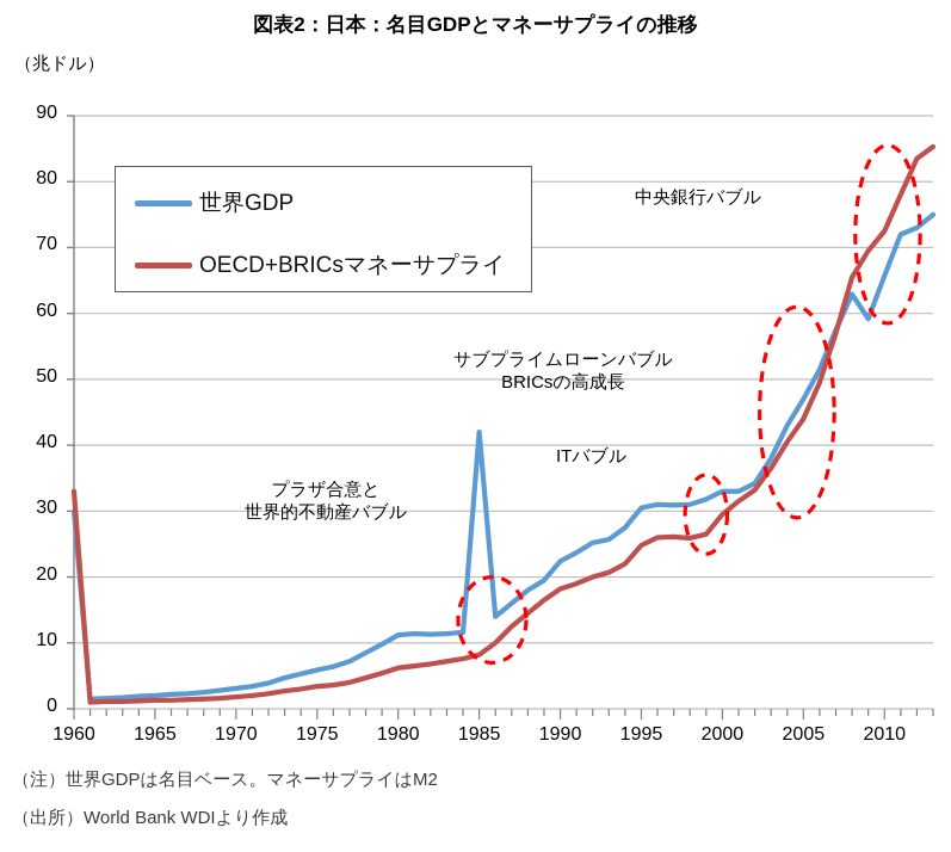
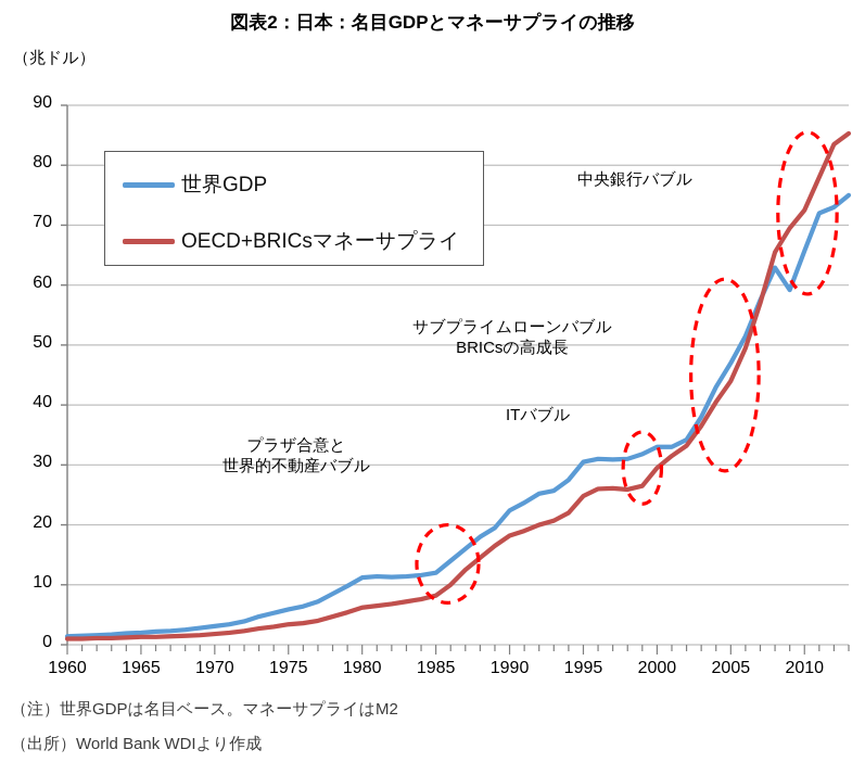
世界GDP/1960: 30 -> 1
OECD+BRICsマネーサプライ/1960: 33 -> 1
世界GDP/1985: 42 -> 12
